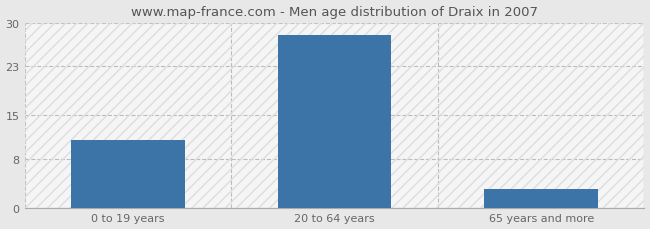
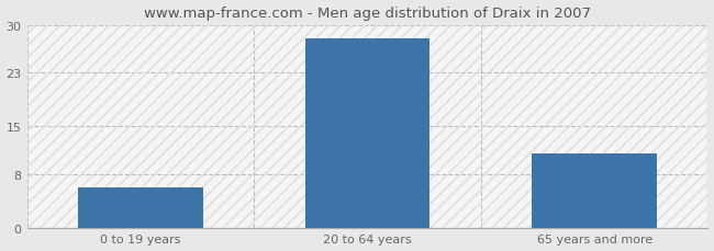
0 to 19 years: 11 -> 6
65 years and more: 3 -> 11
